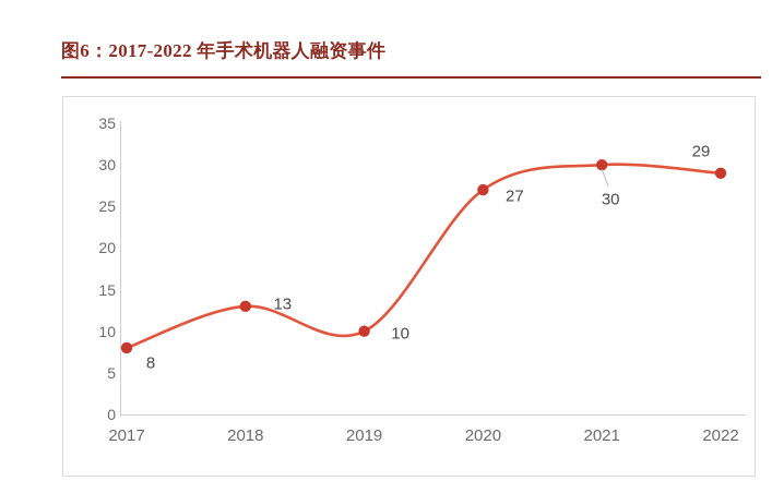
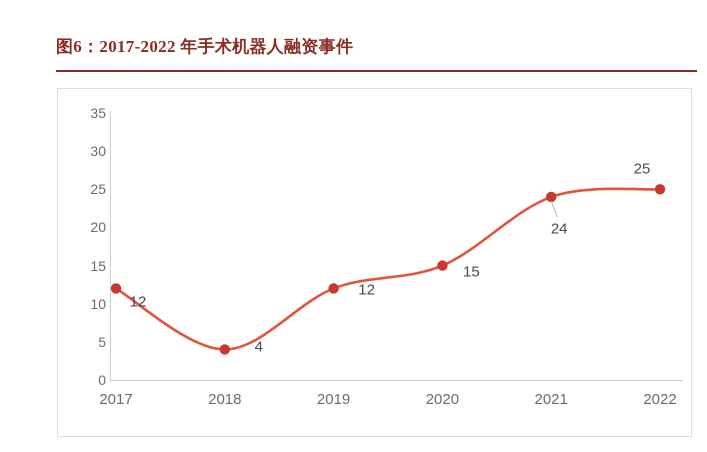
2017: 8 -> 12
2018: 13 -> 4
2019: 10 -> 12
2020: 27 -> 15
2021: 30 -> 24
2022: 29 -> 25
